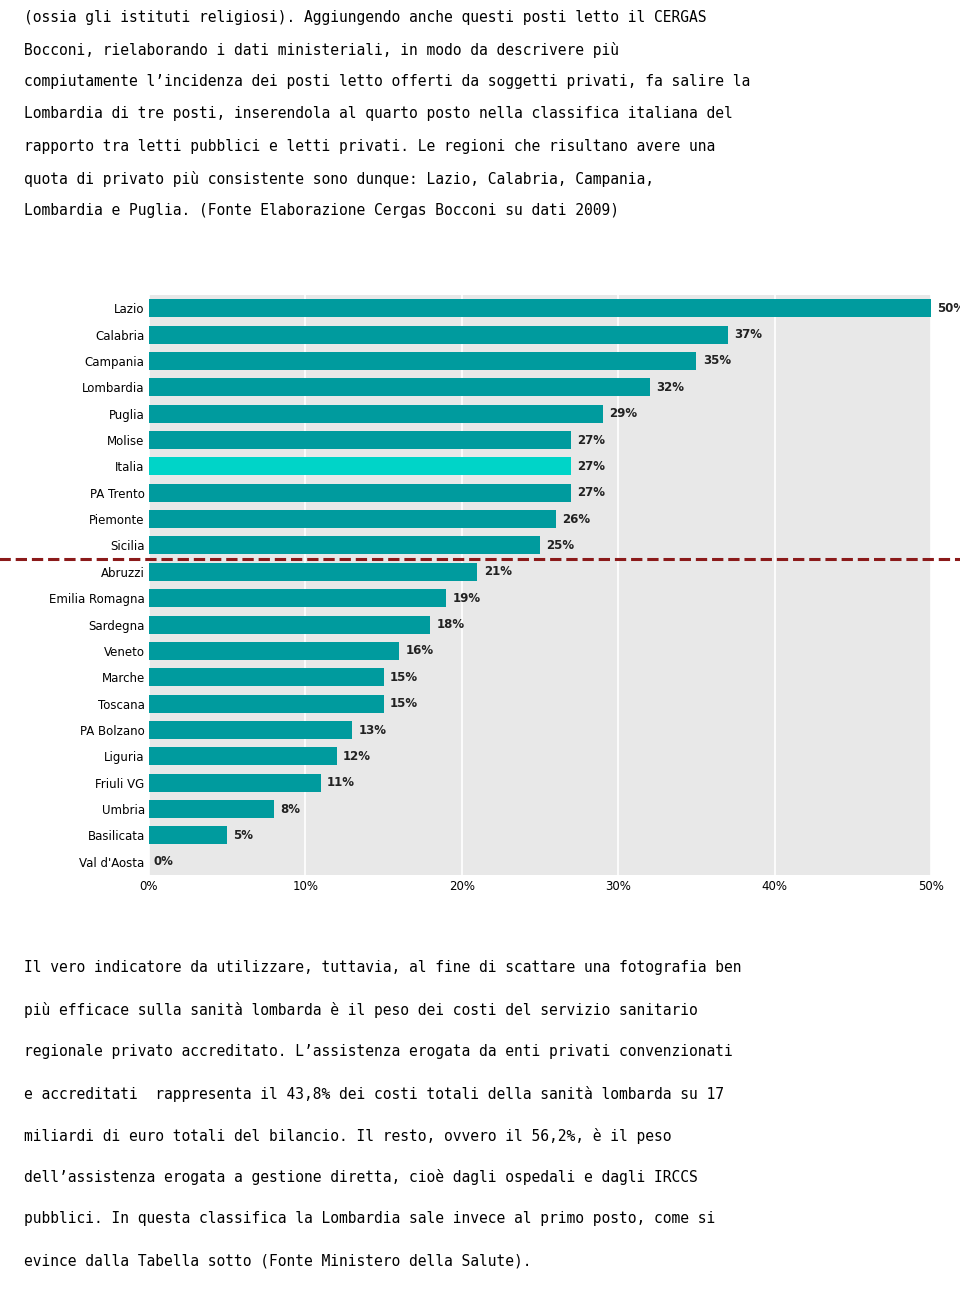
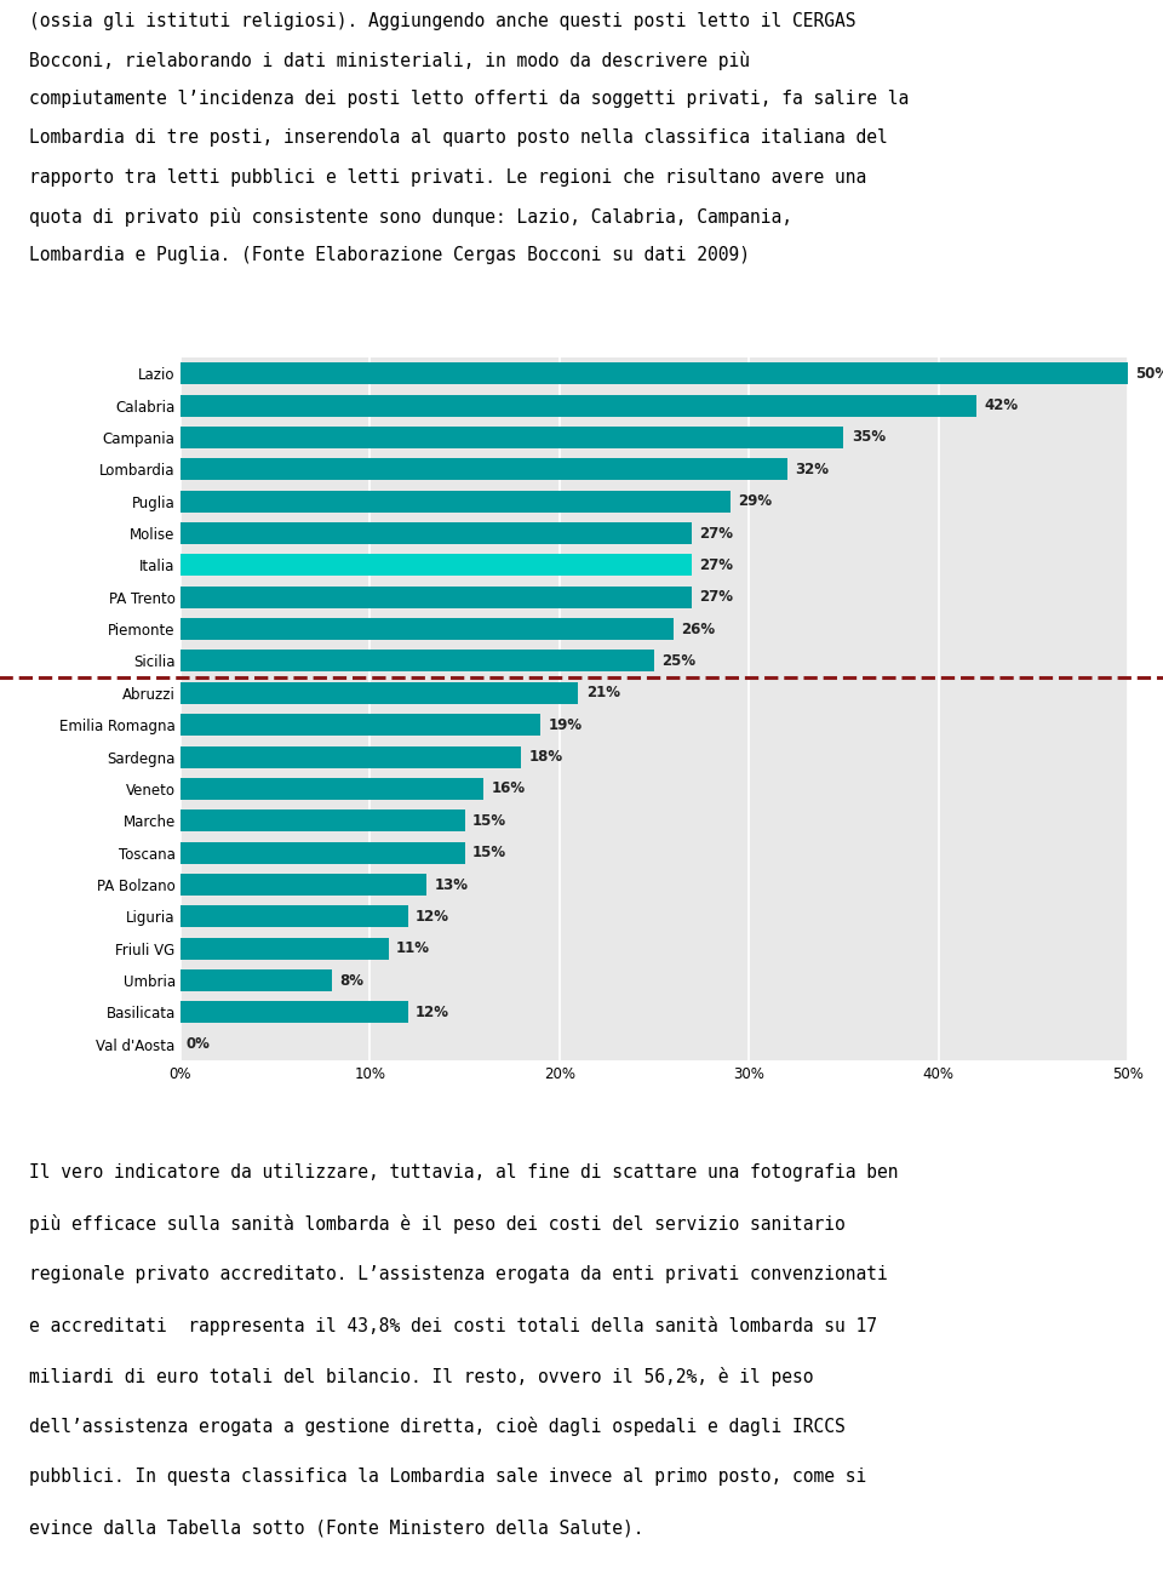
Calabria: 37% -> 42%
Basilicata: 5% -> 12%
